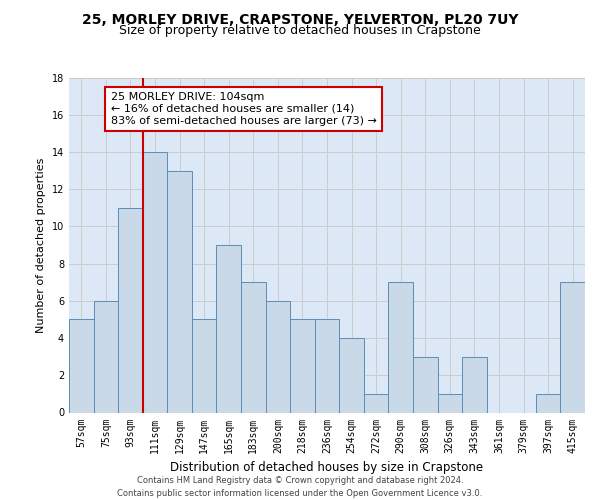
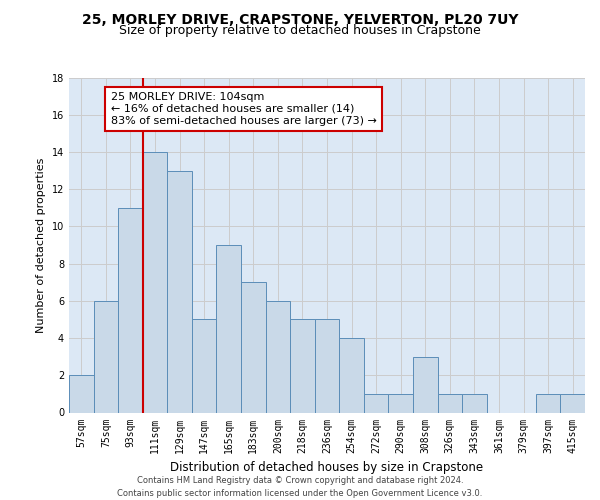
57sqm: 5 -> 2
290sqm: 7 -> 1
343sqm: 3 -> 1
415sqm: 7 -> 1
